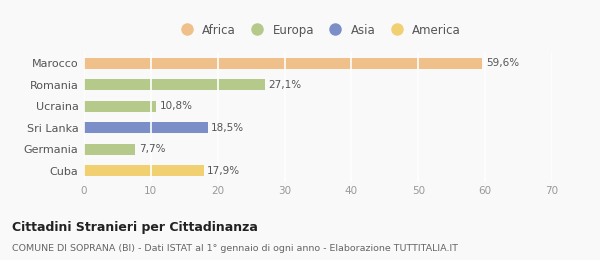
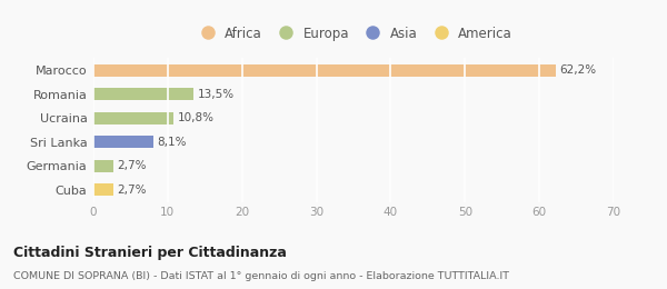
Marocco: 59,6% -> 62,2%
Romania: 27,1% -> 13,5%
Sri Lanka: 18,5% -> 8,1%
Germania: 7,7% -> 2,7%
Cuba: 17,9% -> 2,7%
